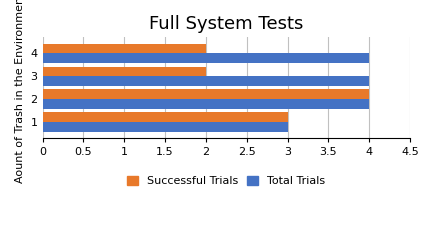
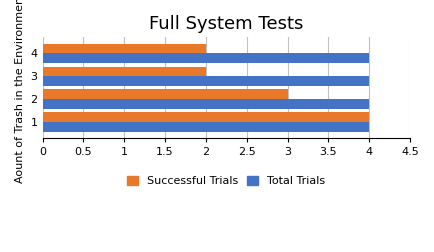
Successful Trials/2: 4 -> 3
Successful Trials/1: 3 -> 4
Total Trials/1: 3 -> 4
